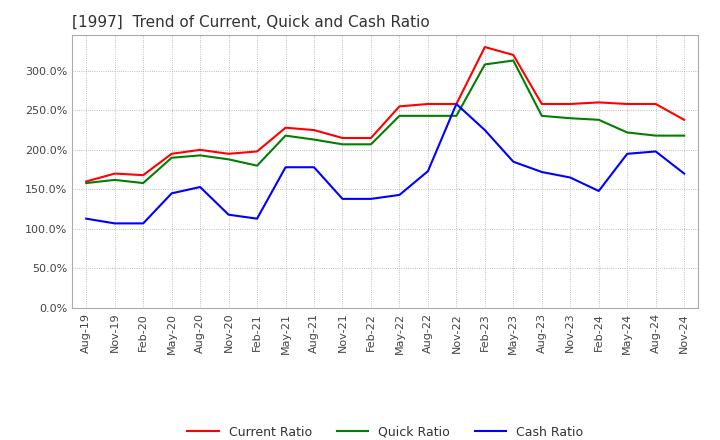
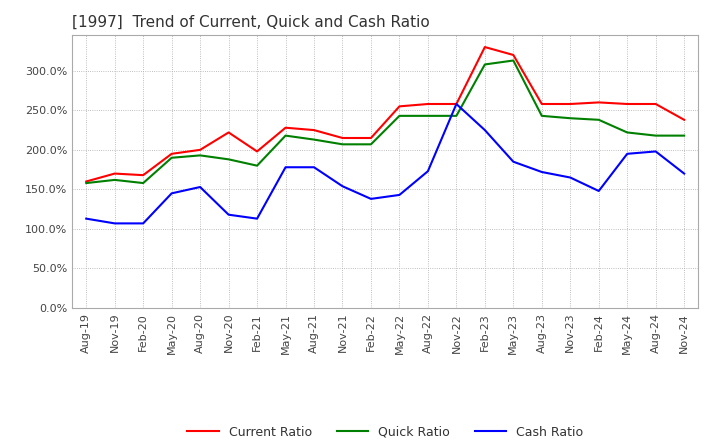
Current Ratio/Nov-20: 195% -> 222%
Cash Ratio/Nov-21: 138% -> 154%
